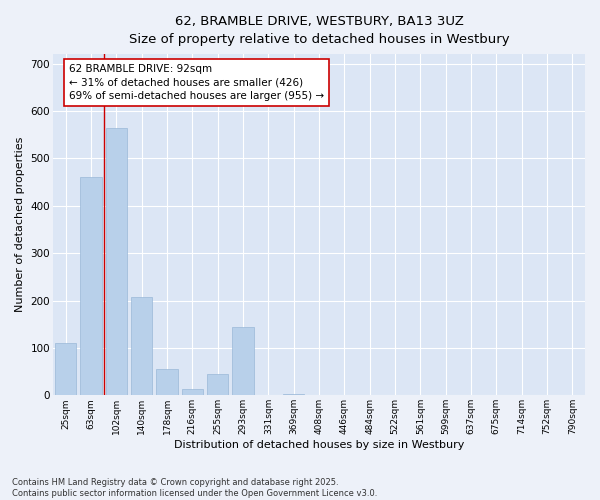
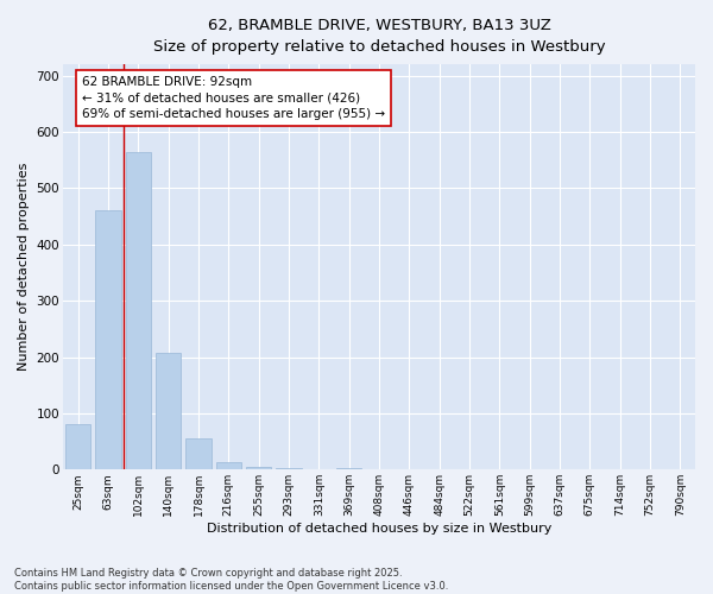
25sqm: 110 -> 80
255sqm: 45 -> 5
293sqm: 145 -> 3
